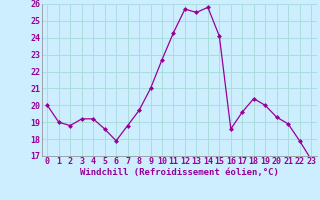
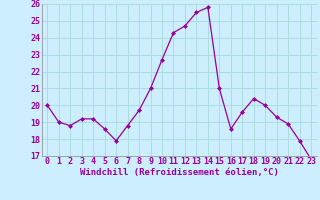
12: 25.7 -> 24.7
15: 24.1 -> 21.0
